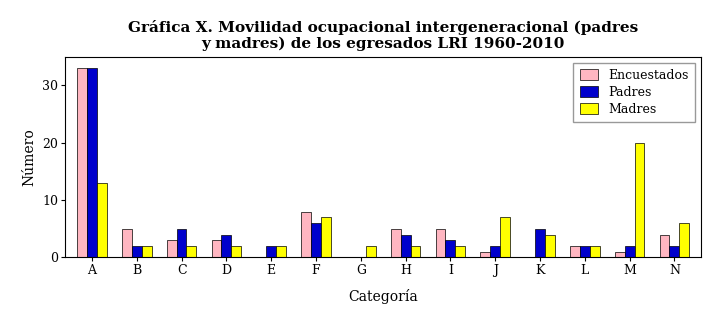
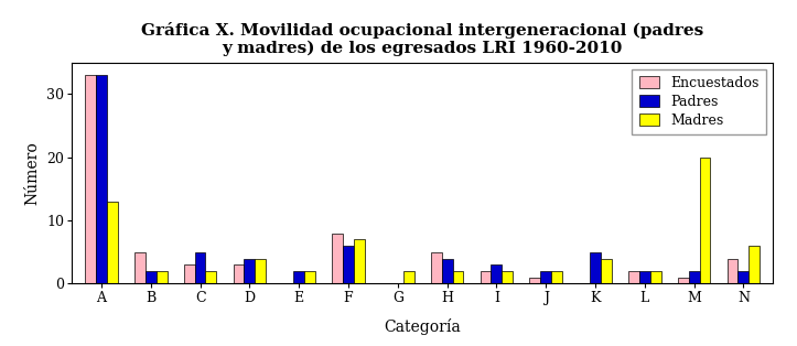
Madres/D: 2 -> 4
Encuestados/I: 5 -> 2
Madres/J: 7 -> 2
